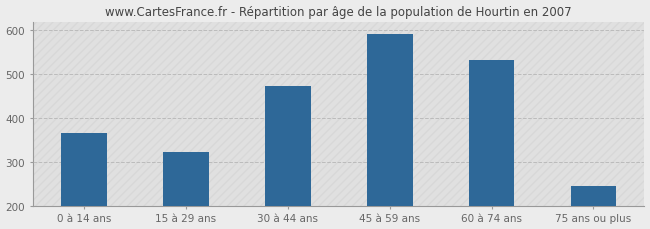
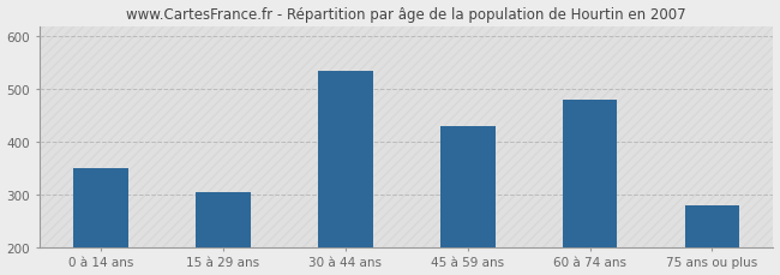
0 à 14 ans: 367 -> 350
15 à 29 ans: 323 -> 305
30 à 44 ans: 474 -> 535
45 à 59 ans: 592 -> 430
60 à 74 ans: 532 -> 480
75 ans ou plus: 245 -> 280
